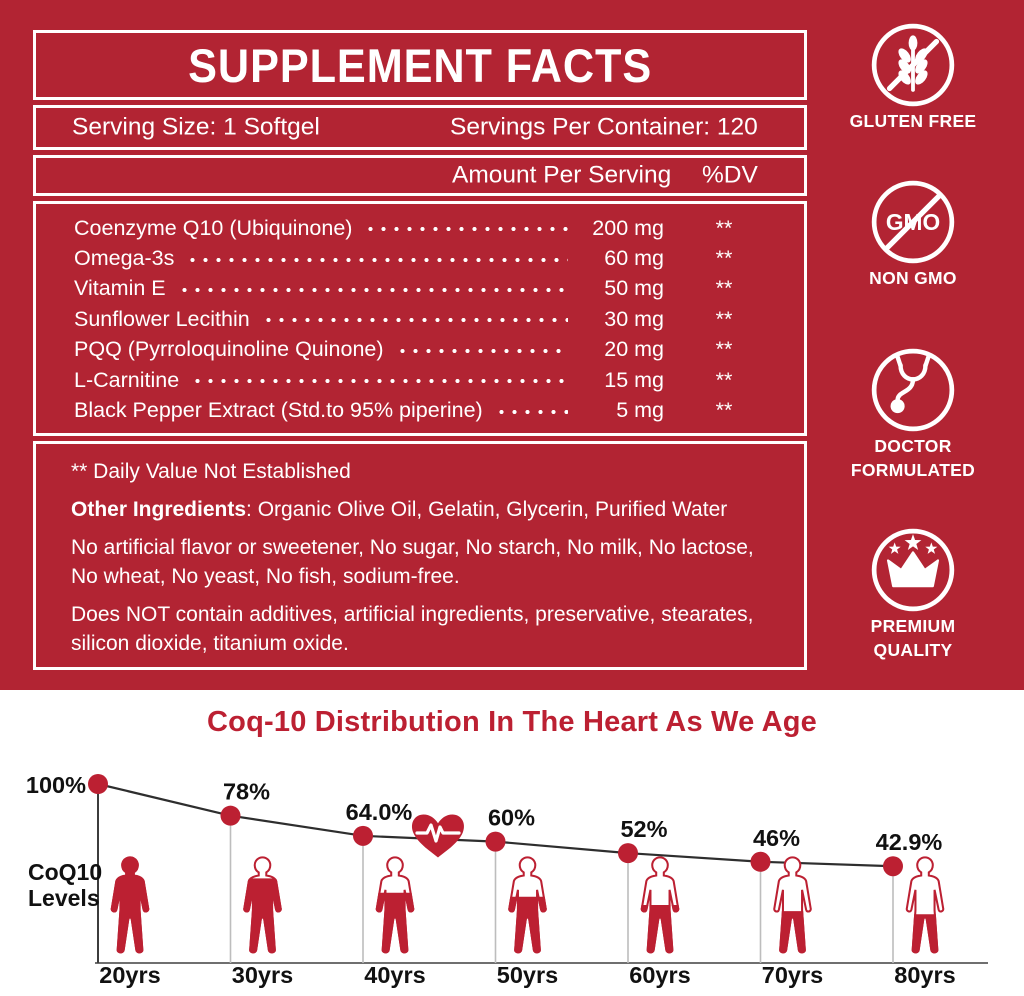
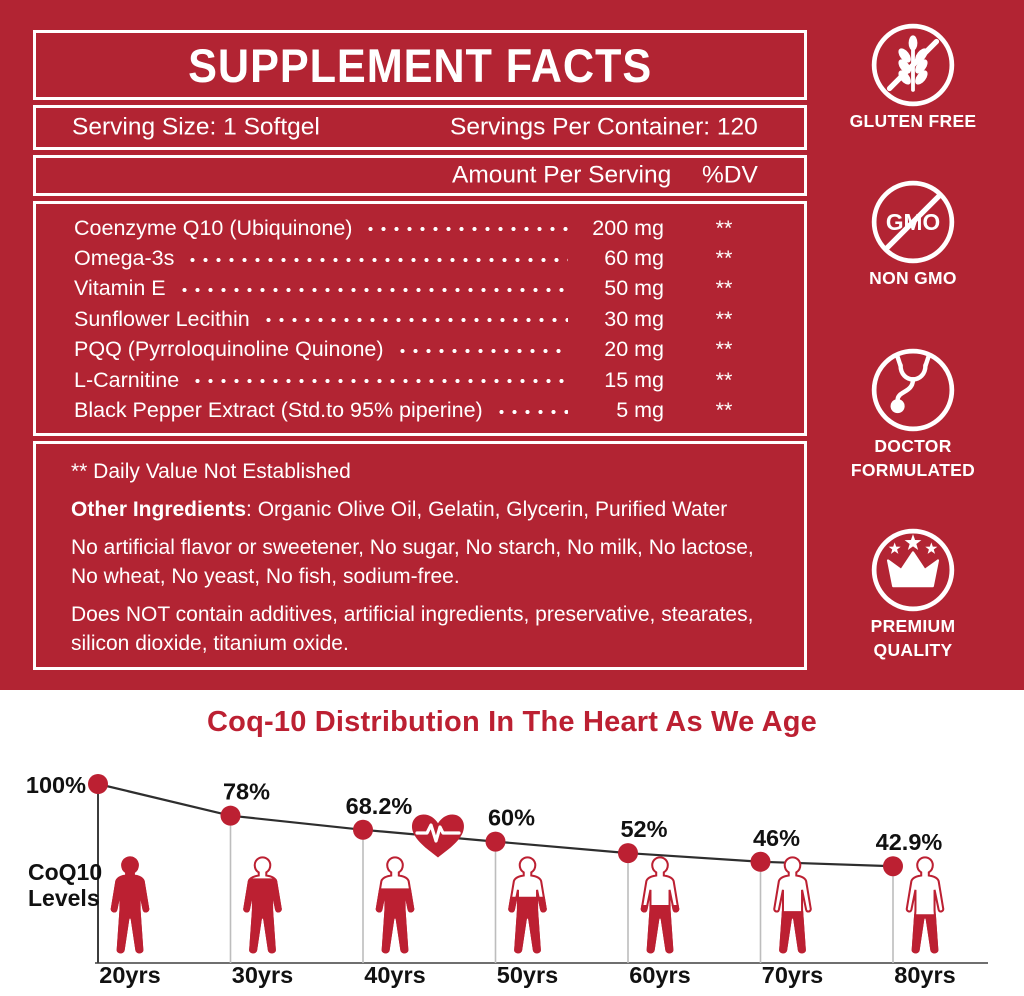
40yrs: 64.0% -> 68.2%
